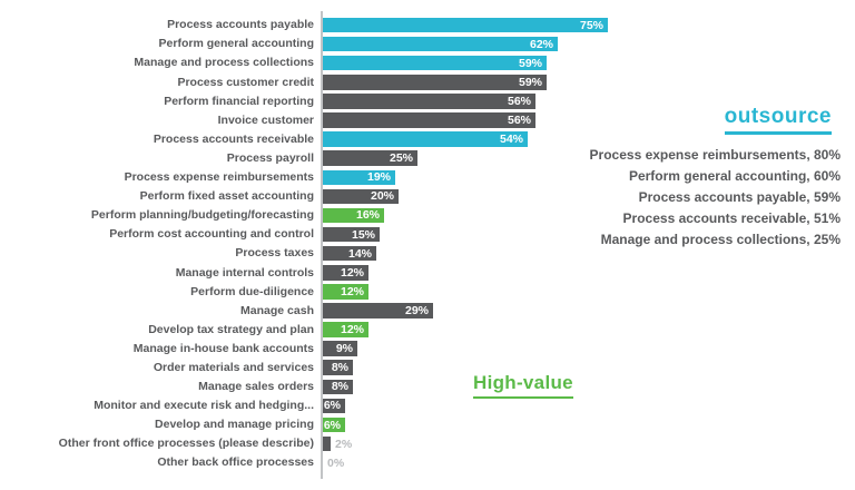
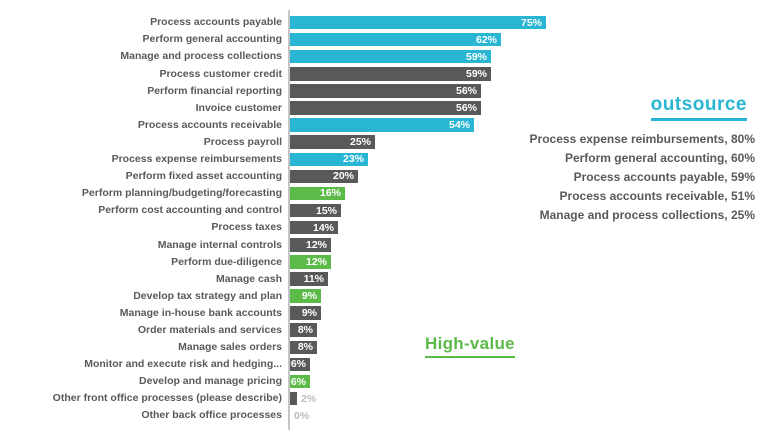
Process expense reimbursements: 19% -> 23%
Manage cash: 29% -> 11%
Develop tax strategy and plan: 12% -> 9%
